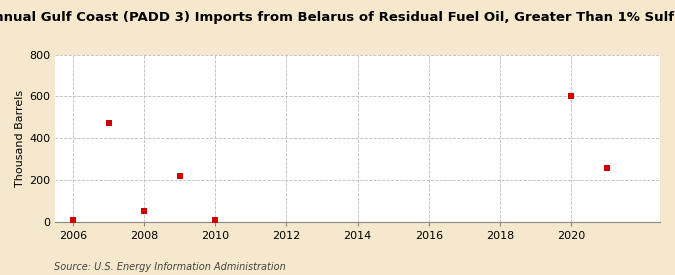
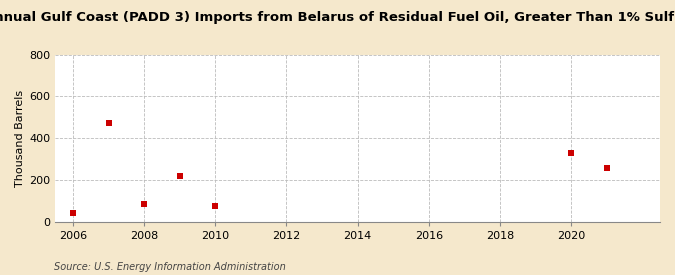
2006: 10 -> 40
2008: 50 -> 85
2010: 10 -> 75
2020: 600 -> 330
